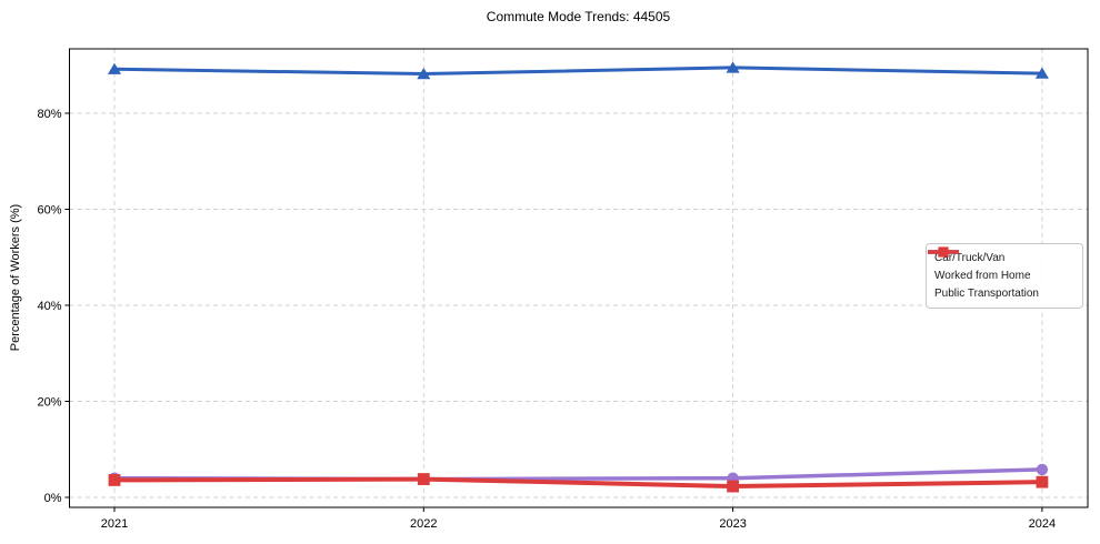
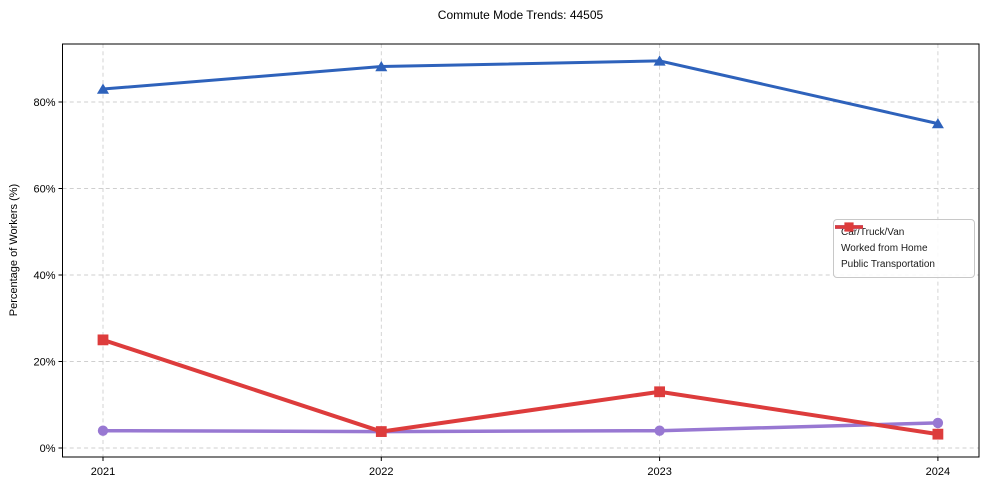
Car/Truck/Van/2021: 89% -> 83%
Public Transportation/2021: 4% -> 25%
Public Transportation/2023: 2% -> 13%
Car/Truck/Van/2024: 88% -> 75%
